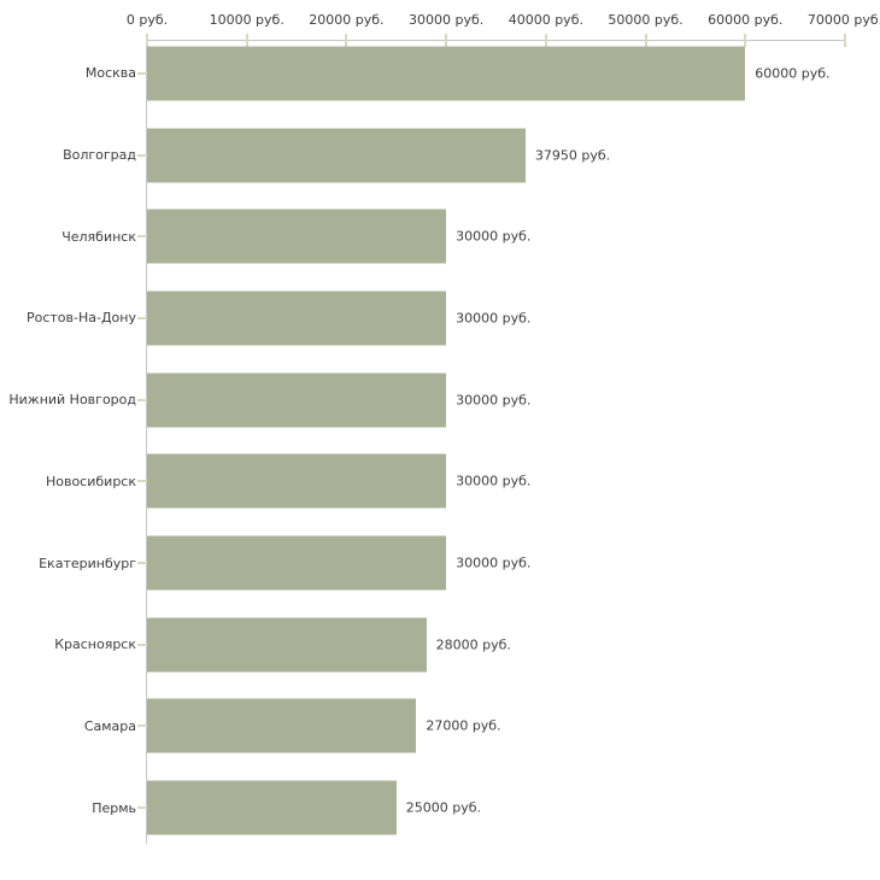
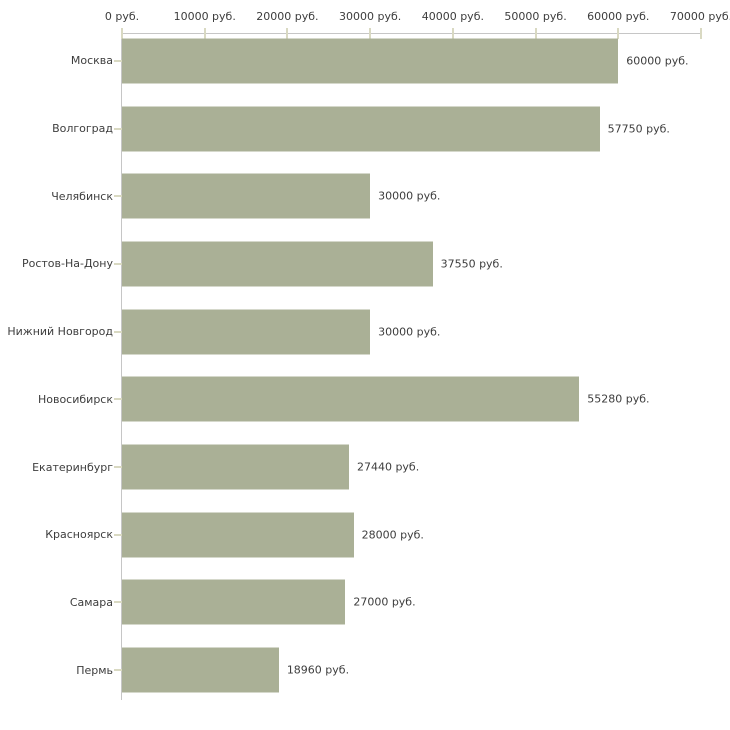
Волгоград: 37950 -> 57750
Ростов-На-Дону: 30000 -> 37550
Новосибирск: 30000 -> 55280
Екатеринбург: 30000 -> 27440
Пермь: 25000 -> 18960
